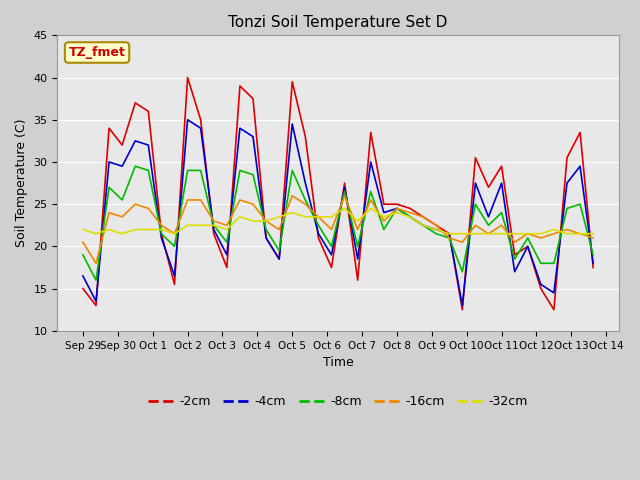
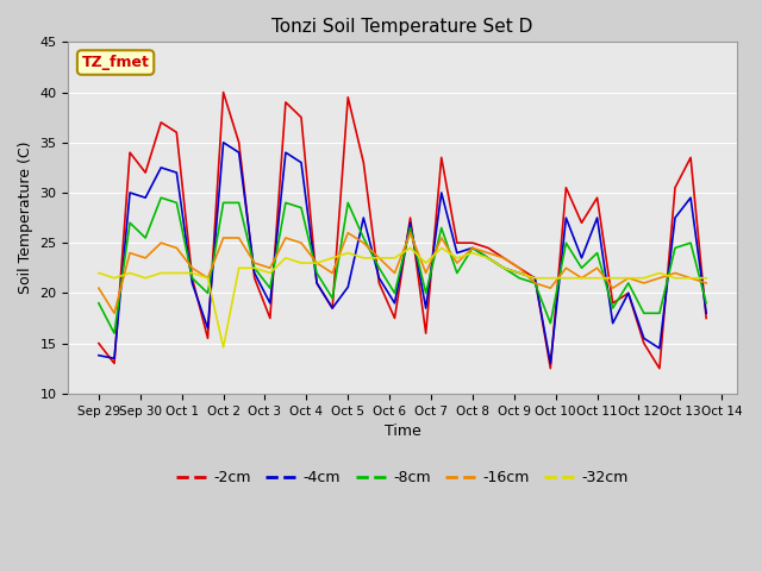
-4cm/Sep 29: 16.5 -> 13.8
-32cm/Oct 2: 22.5 -> 14.6
-4cm/Oct 5: 34.5 -> 20.6
